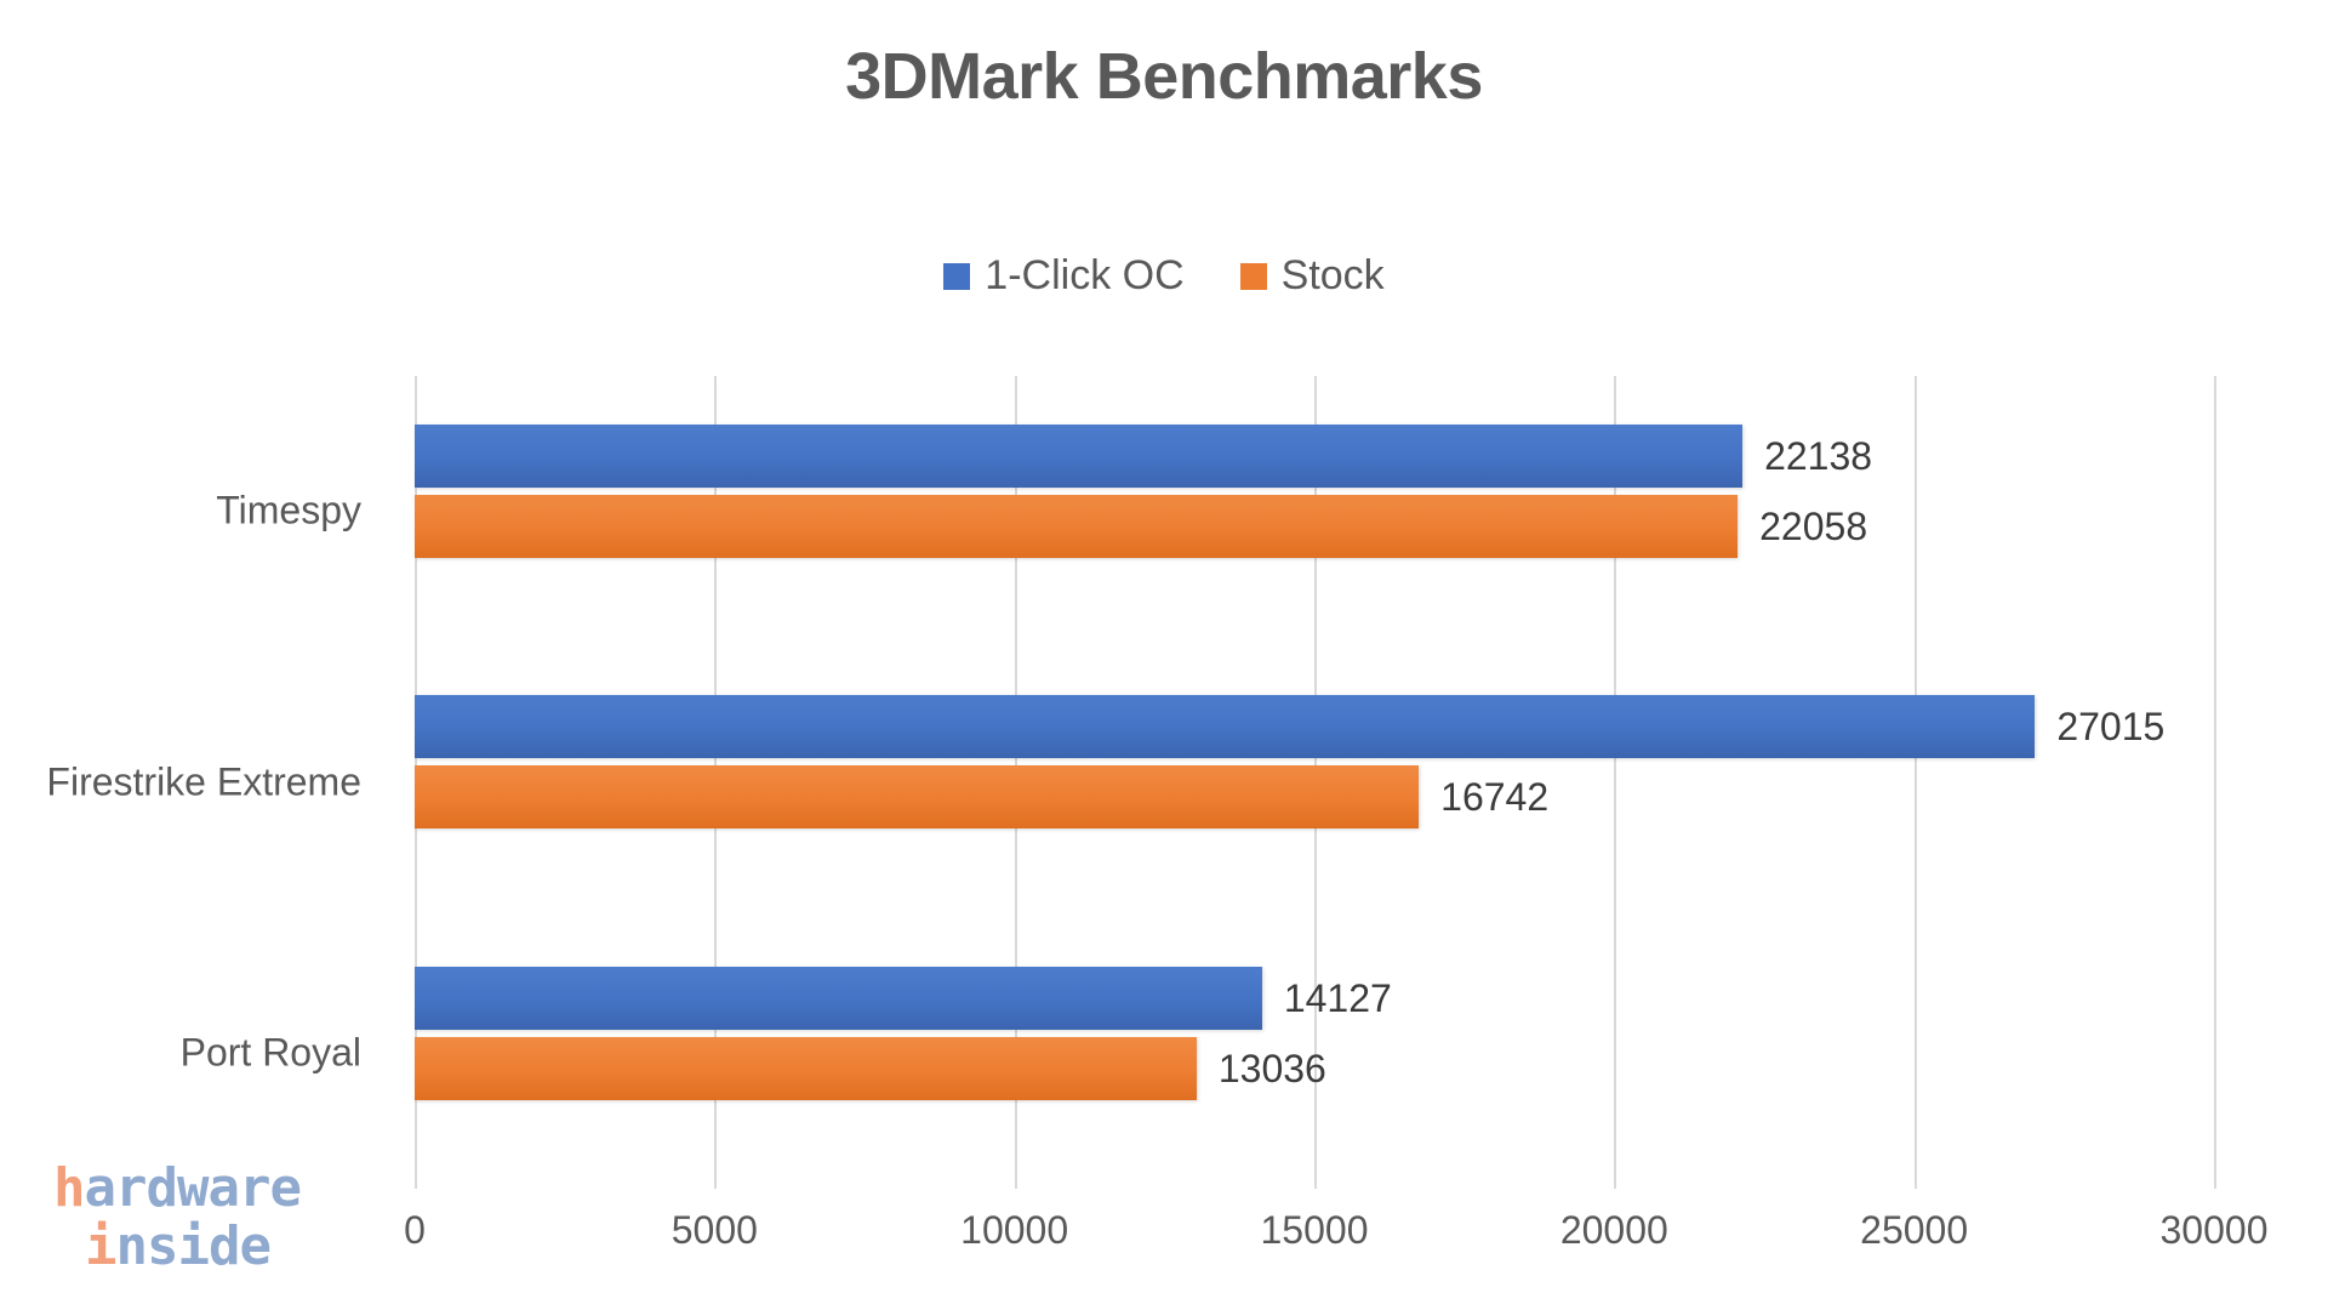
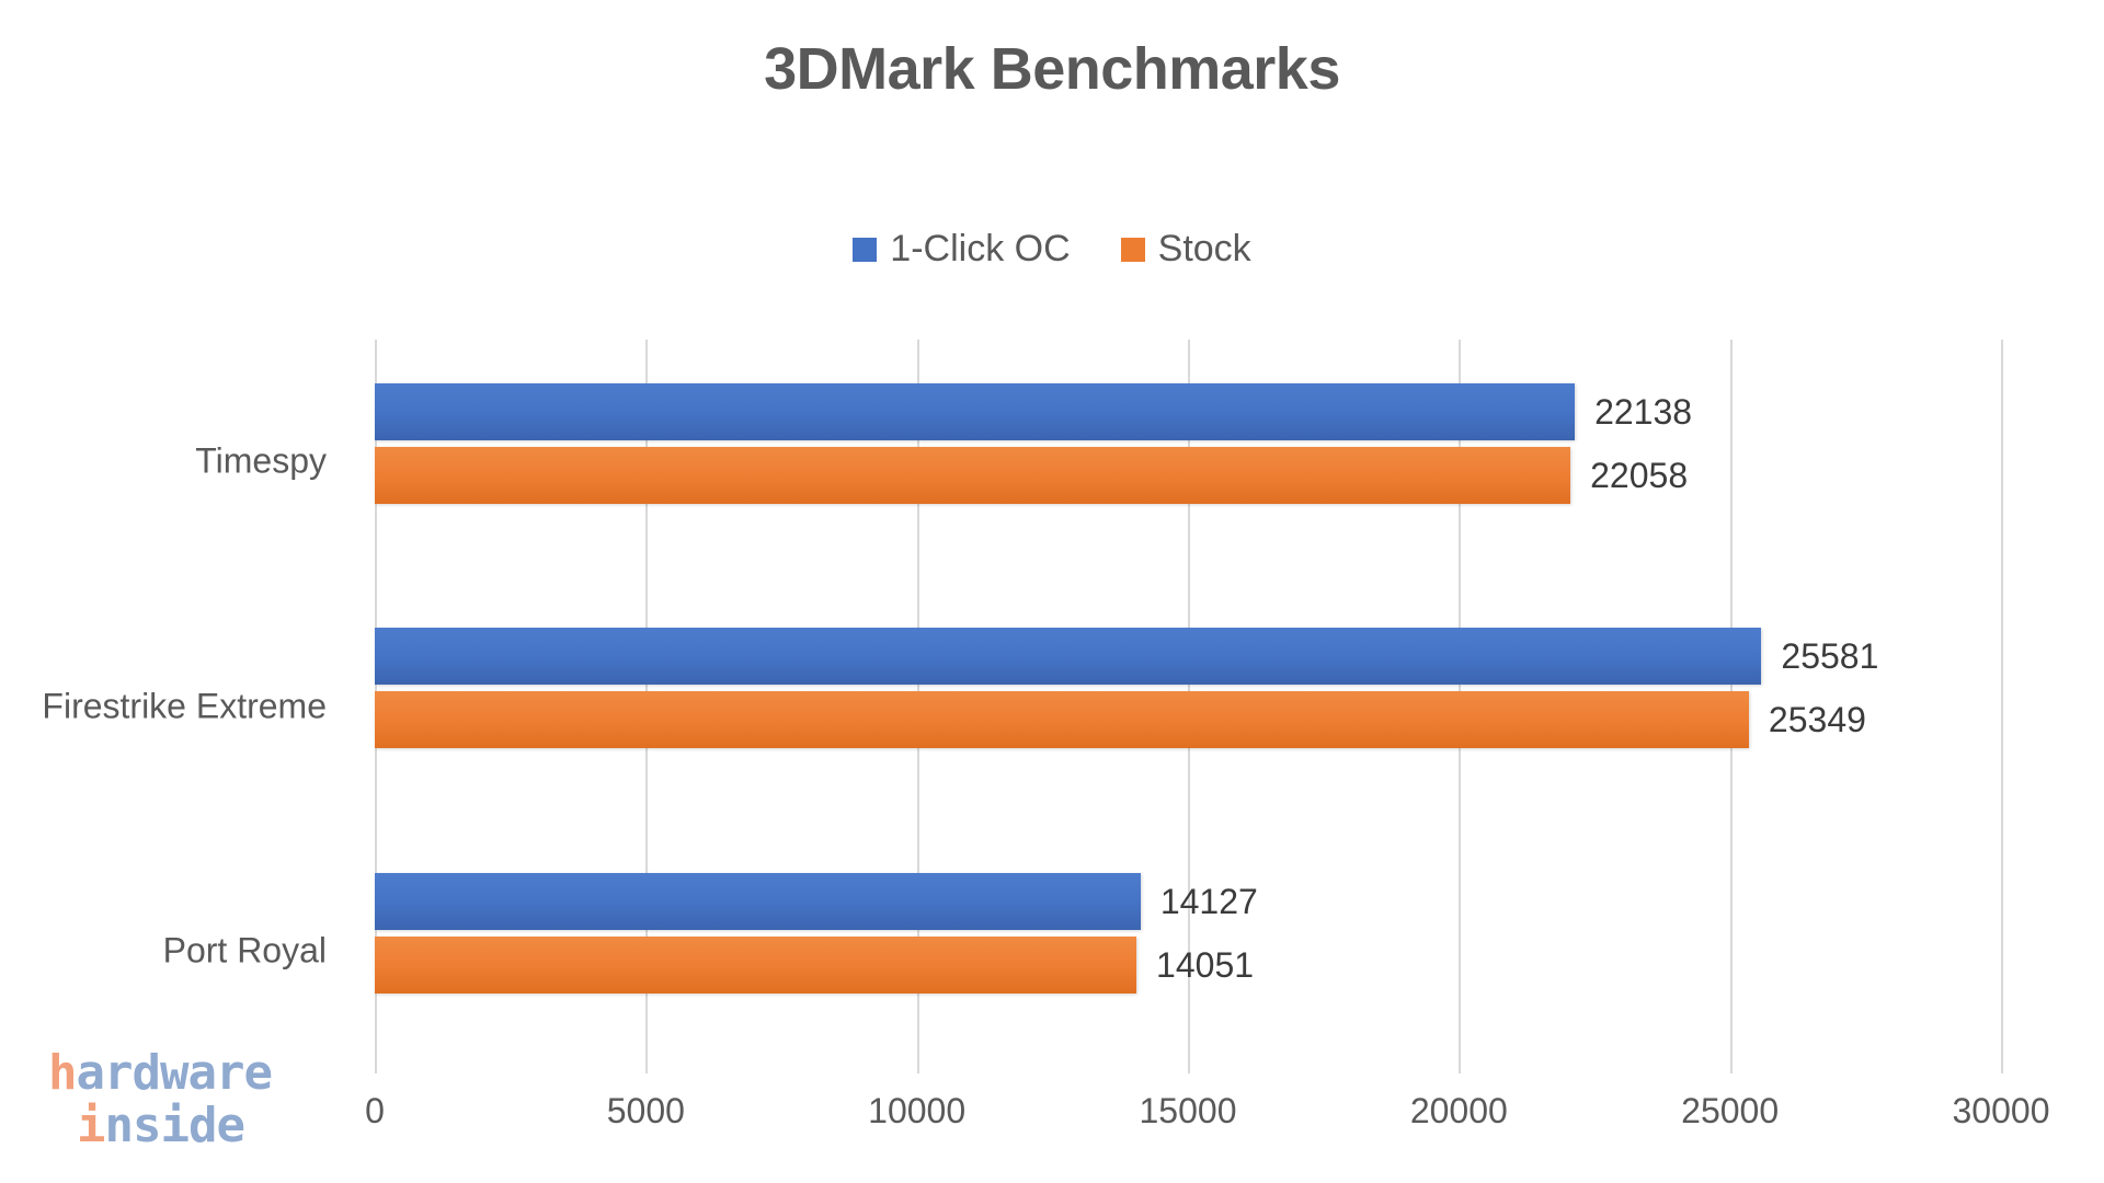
1-Click OC/Firestrike Extreme: 27015 -> 25581
Stock/Firestrike Extreme: 16742 -> 25349
Stock/Port Royal: 13036 -> 14051
